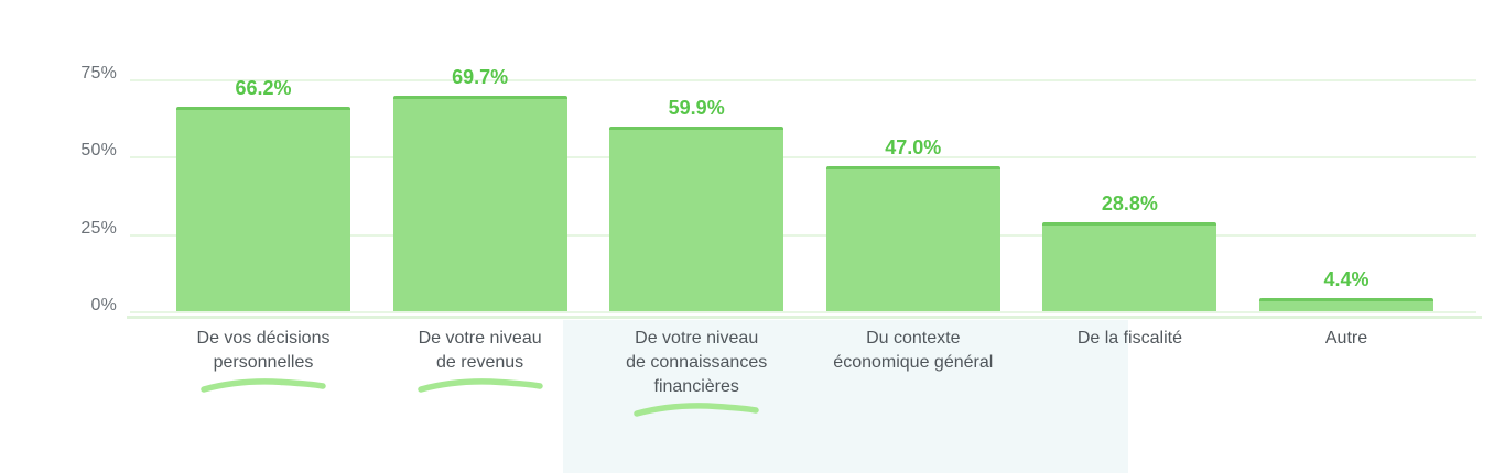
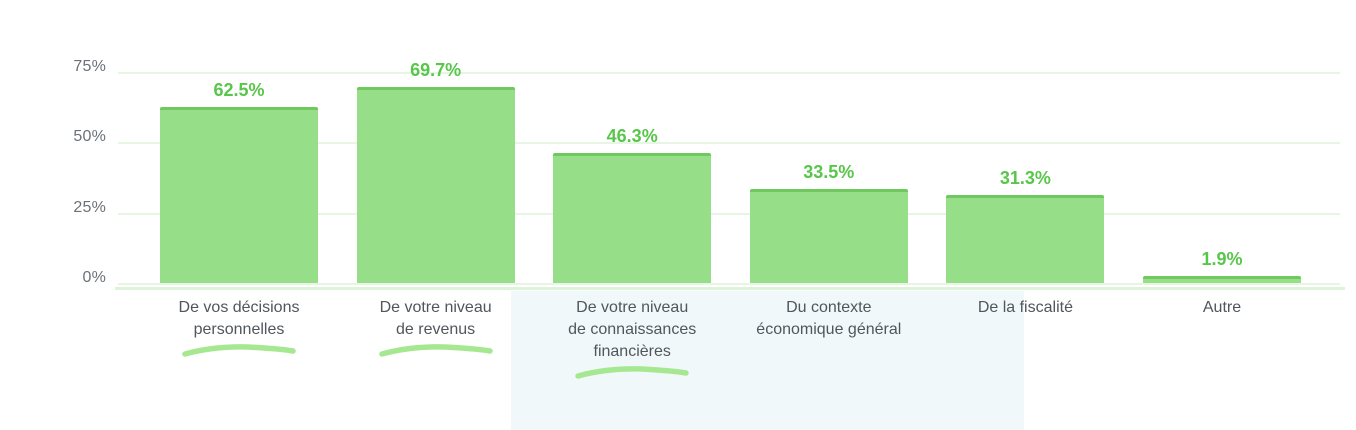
De vos décisions personnelles: 66.2% -> 62.5%
De votre niveau de connaissances financières: 59.9% -> 46.3%
Du contexte économique général: 47.0% -> 33.5%
De la fiscalité: 28.8% -> 31.3%
Autre: 4.4% -> 1.9%
